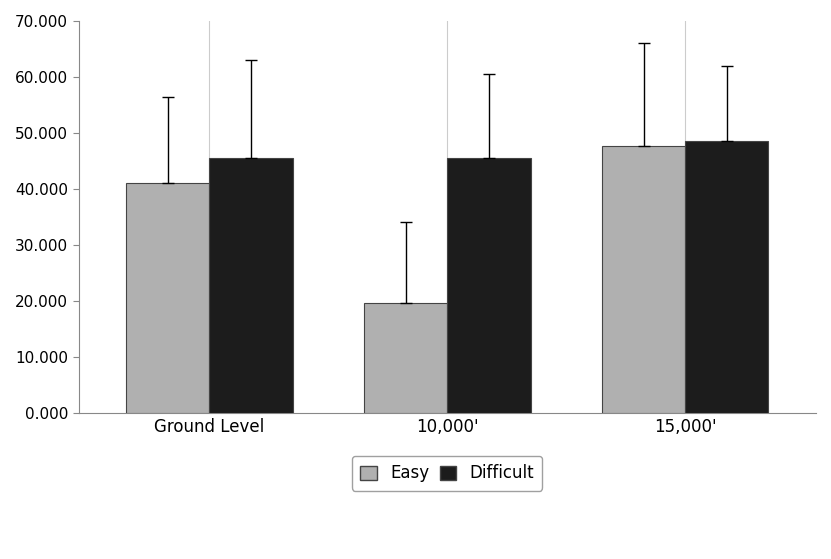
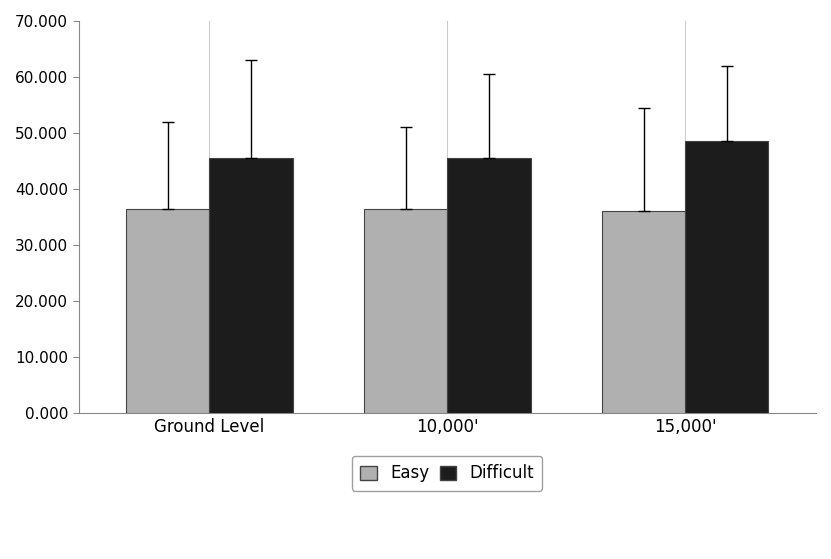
Easy/Ground Level: 41.0 -> 36.5
Easy/10,000': 19.6 -> 36.5
Easy/15,000': 47.6 -> 36.0
